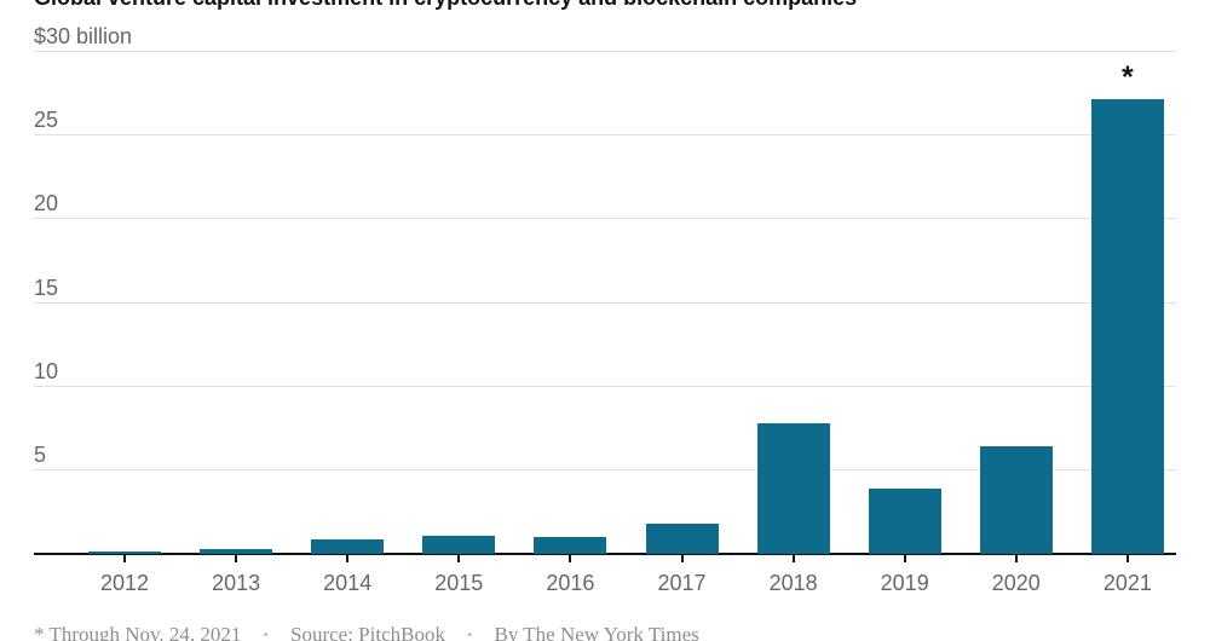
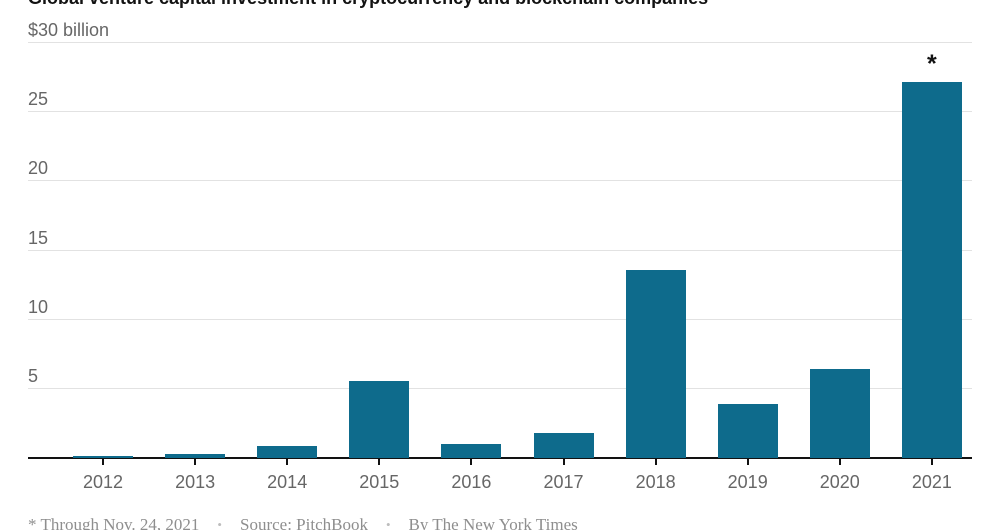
2015: 1.1 -> 5.6
2018: 7.8 -> 13.6
